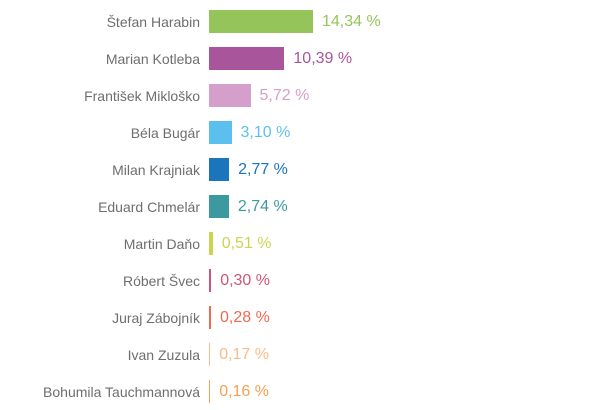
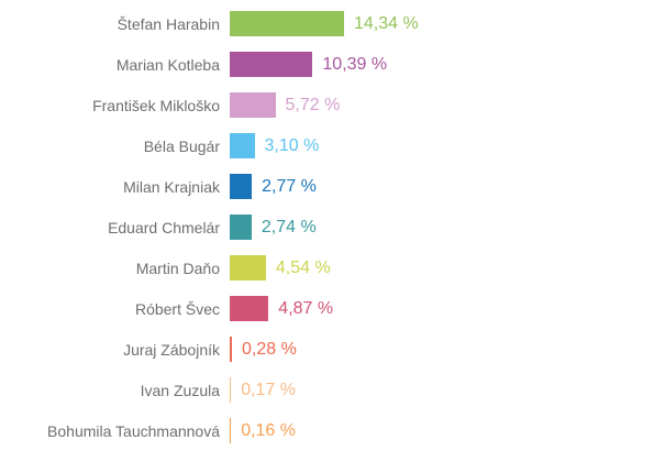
Martin Daňo: 0,51 -> 4,54
Róbert Švec: 0,30 -> 4,87
